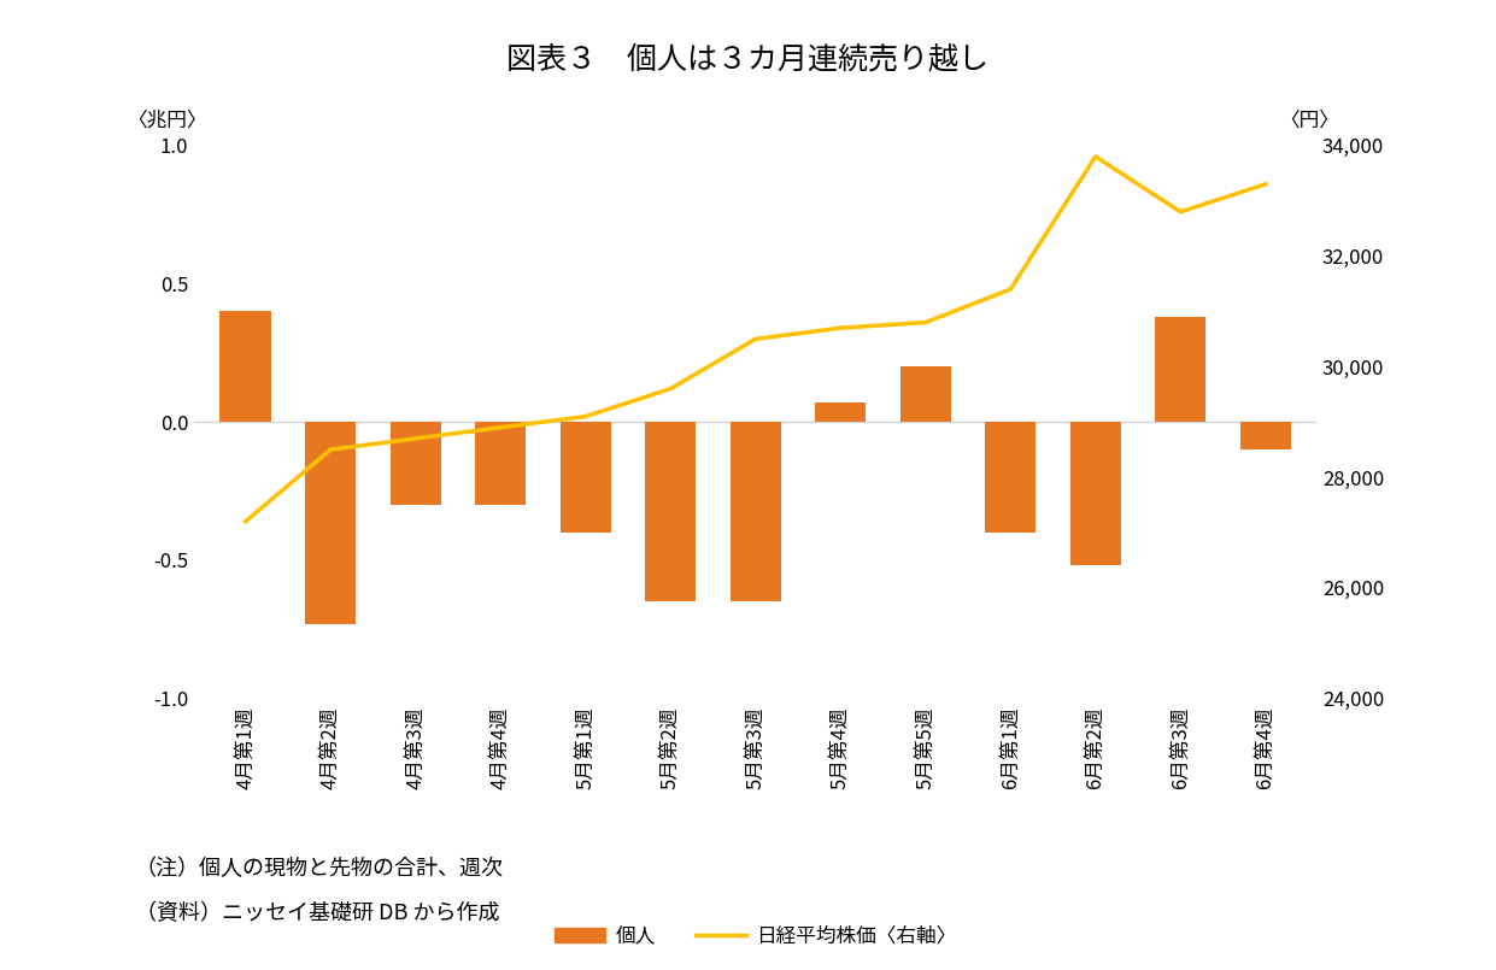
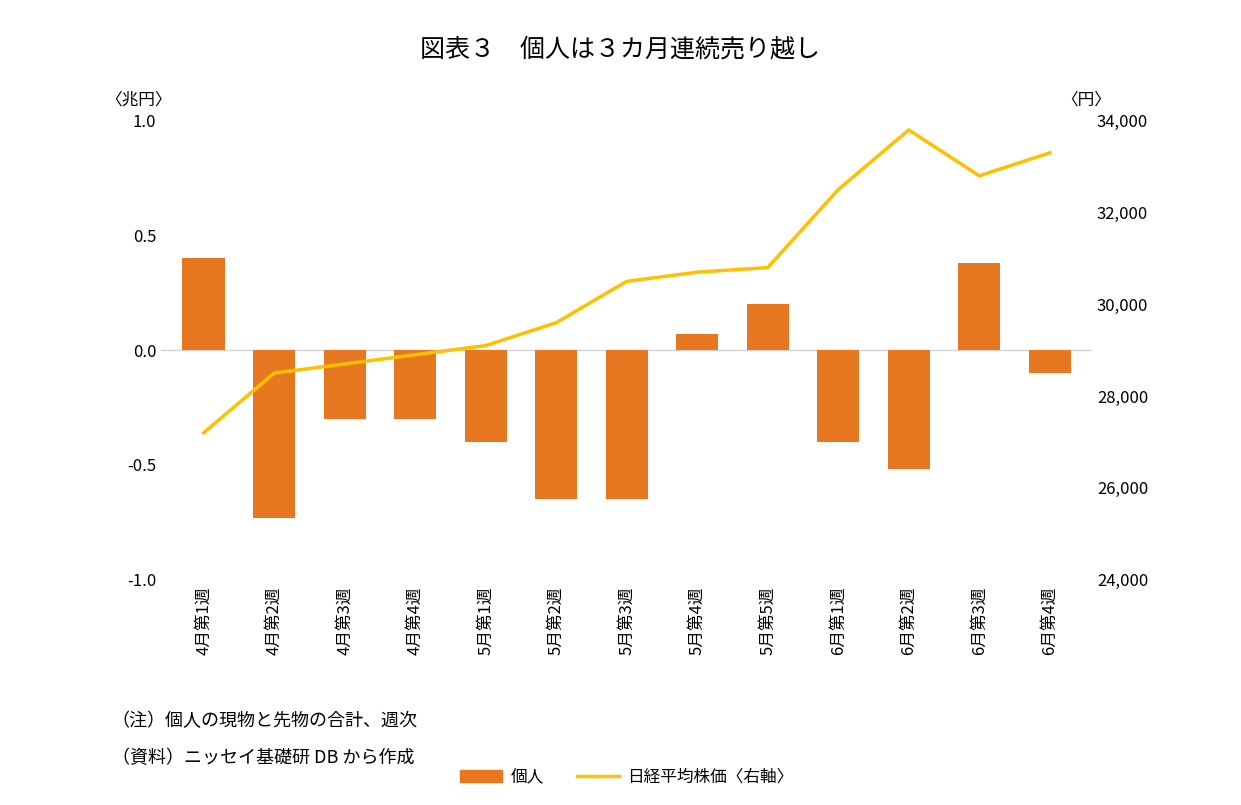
日経平均株価〈右軸〉/6月第1週: 31,400 -> 32,500
